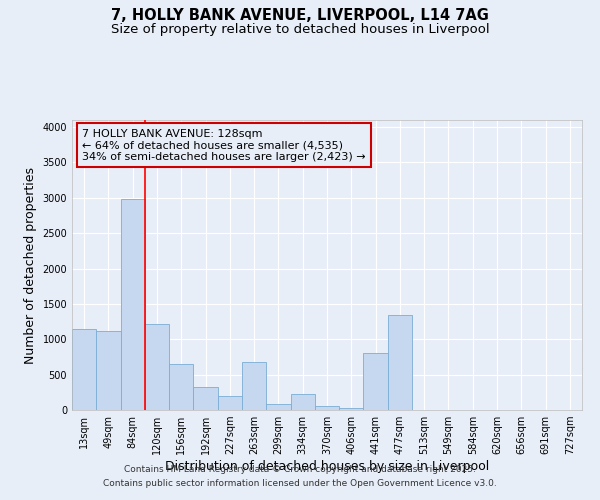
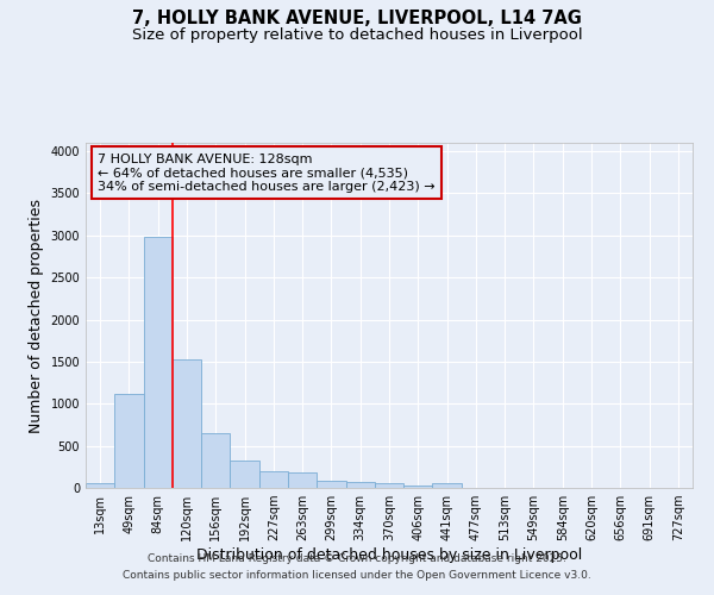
13sqm: 1140 -> 60
120sqm: 1220 -> 1530
263sqm: 680 -> 180
334sqm: 220 -> 80
441sqm: 800 -> 60
477sqm: 1340 -> 0
